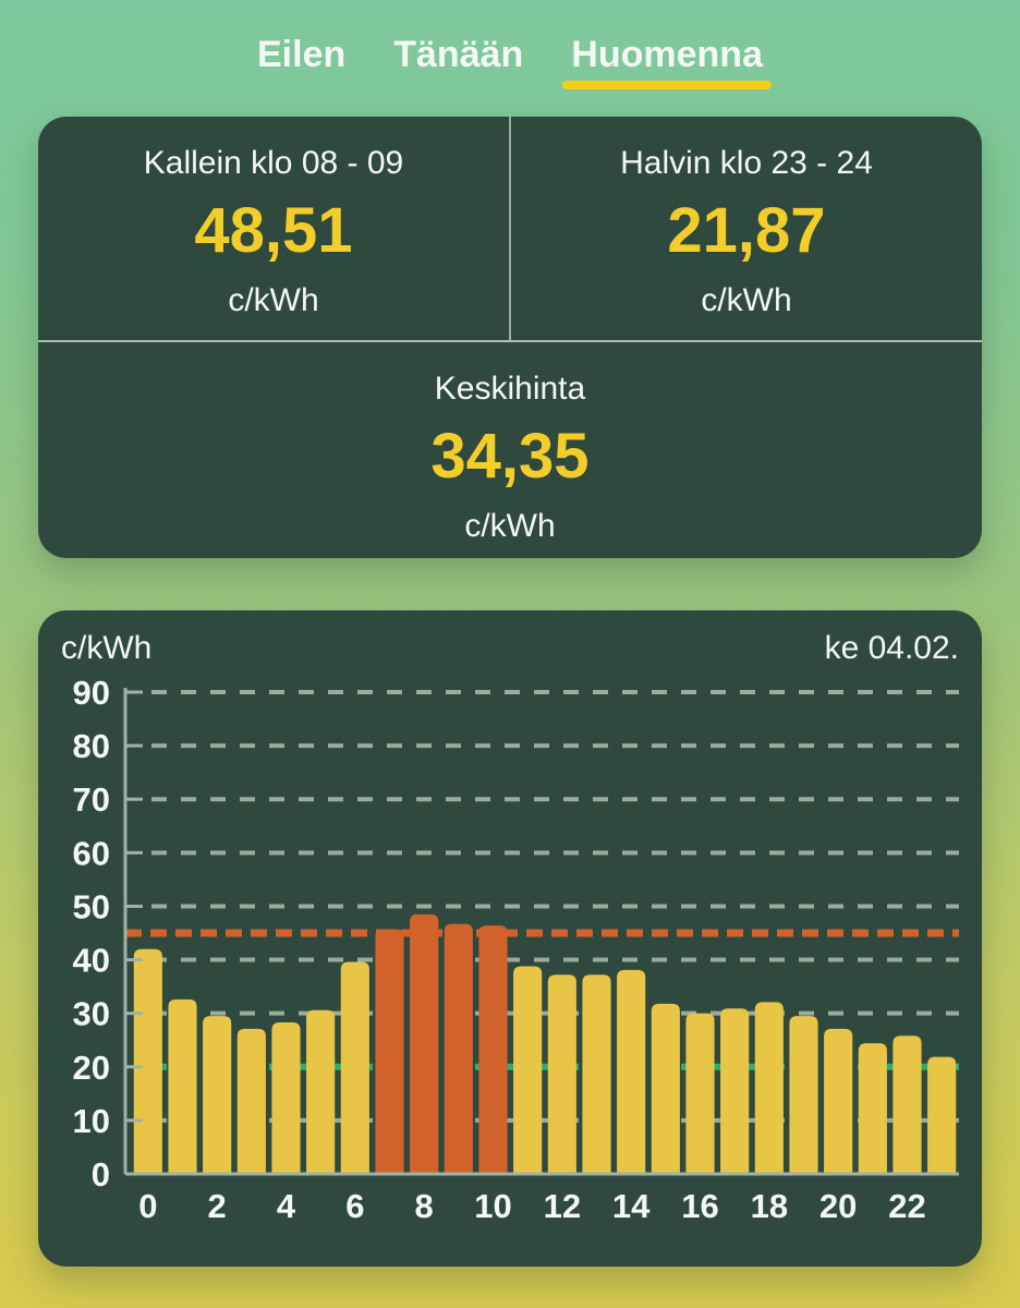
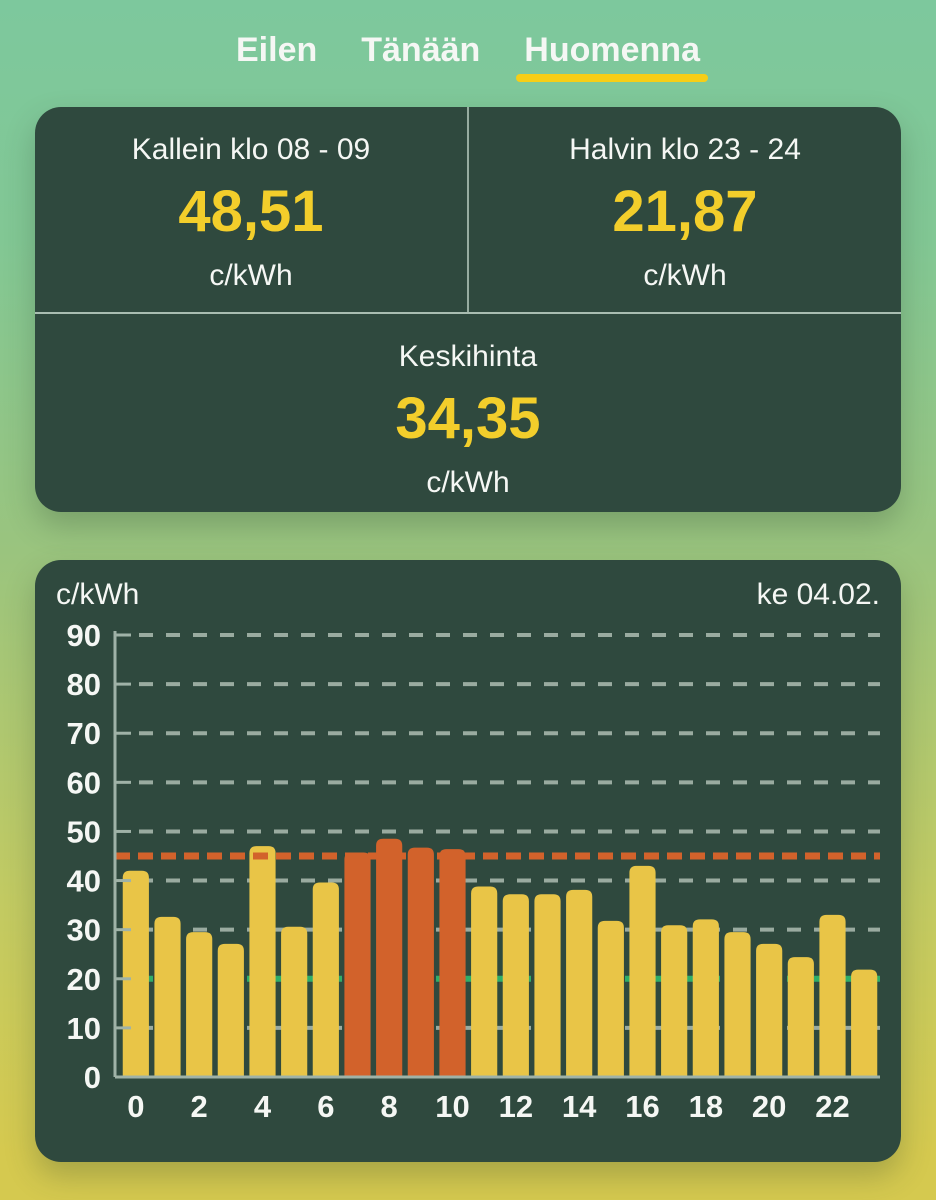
4: 28 -> 47
16: 30 -> 43
22: 26 -> 33
